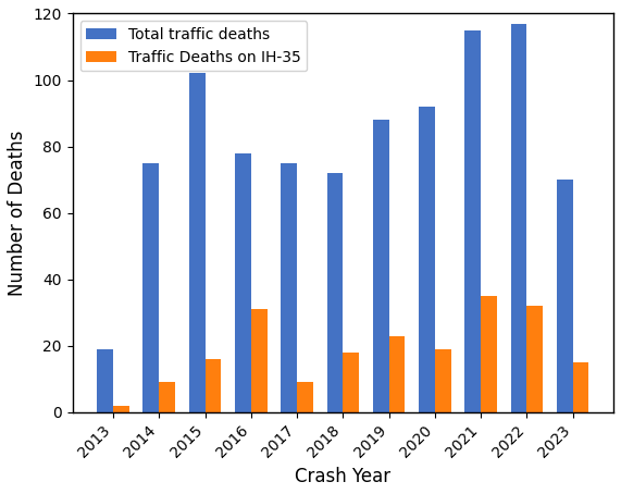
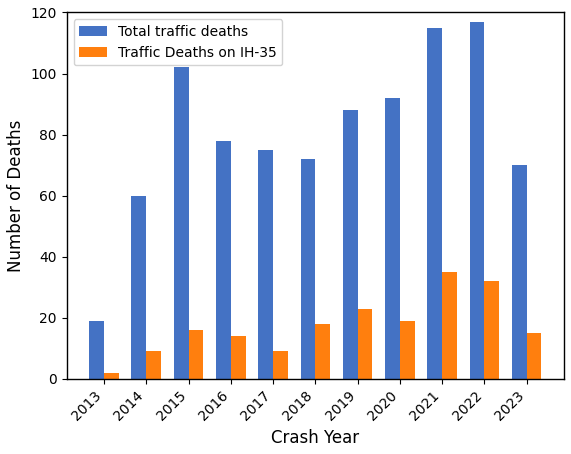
Total traffic deaths/2014: 75 -> 60
Traffic Deaths on IH-35/2016: 31 -> 14
